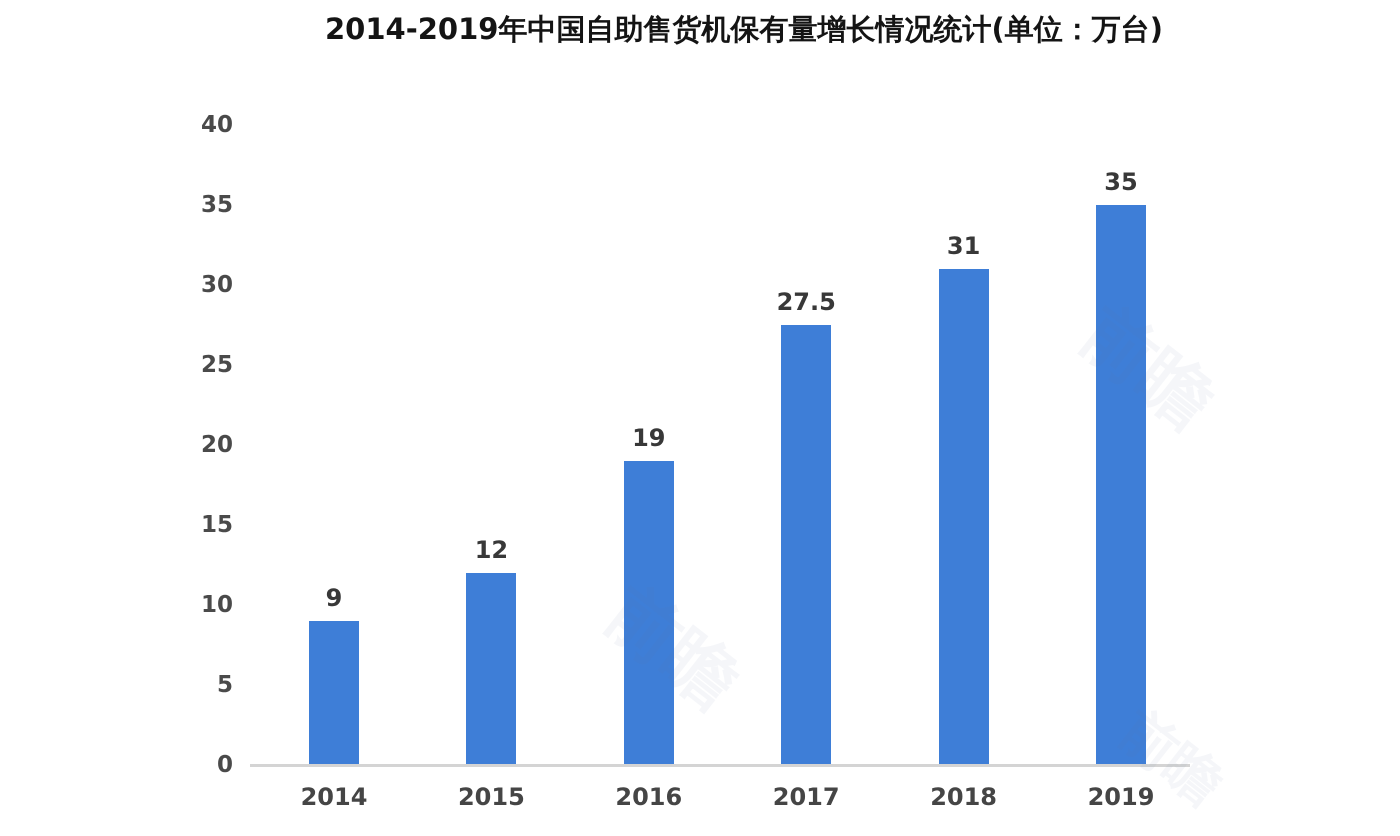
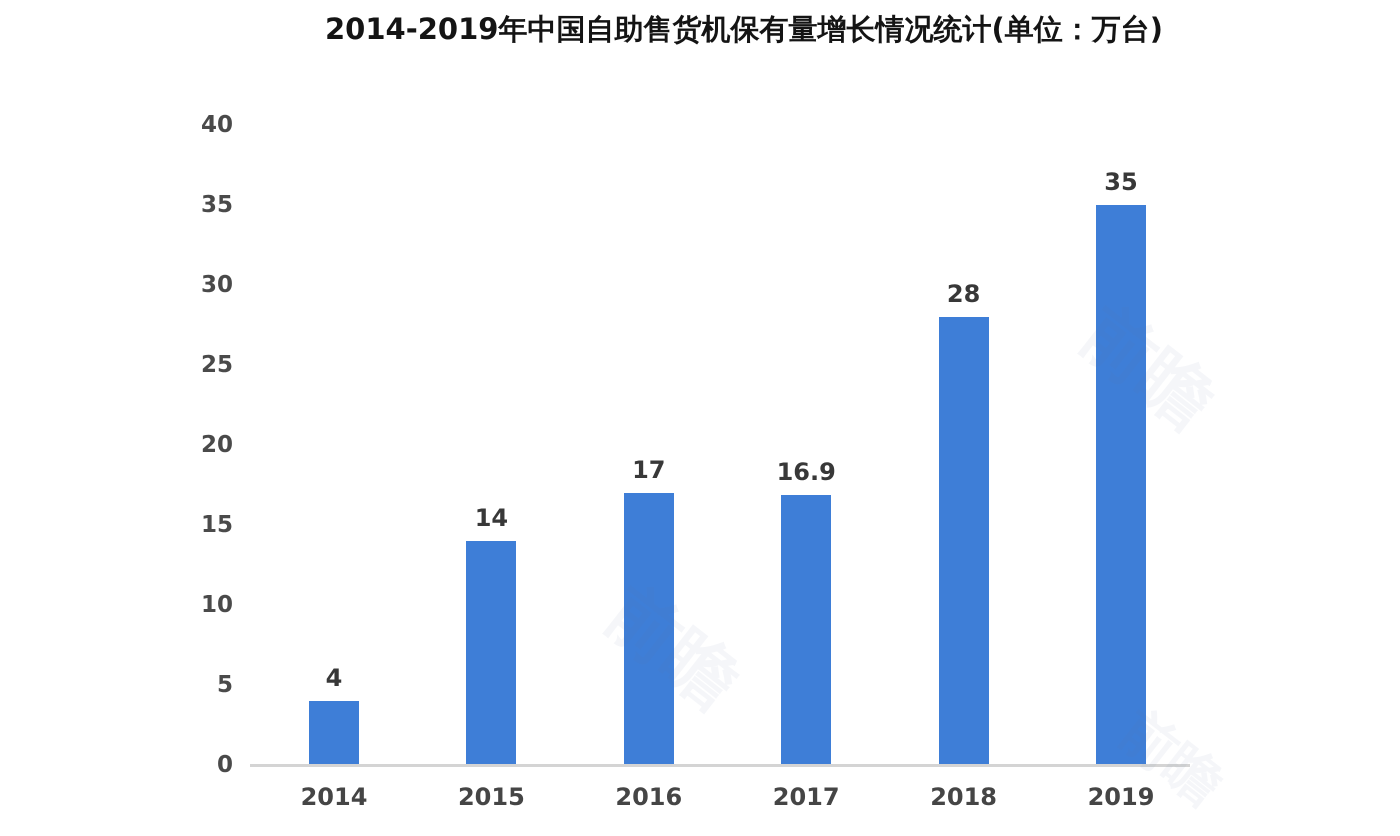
2014: 9 -> 4
2015: 12 -> 14
2016: 19 -> 17
2017: 27.5 -> 16.9
2018: 31 -> 28
